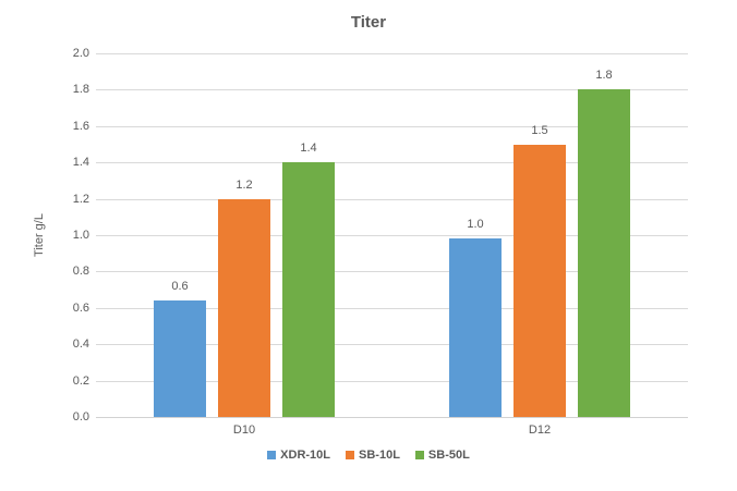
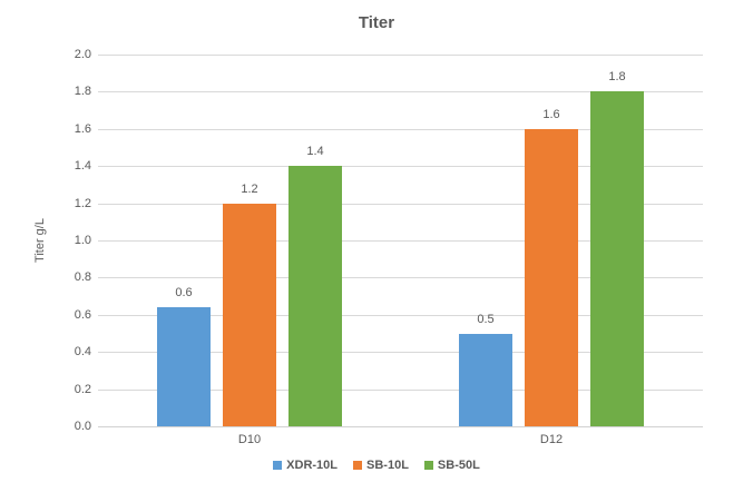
XDR-10L/D12: 1.0 -> 0.5
SB-10L/D12: 1.5 -> 1.6
